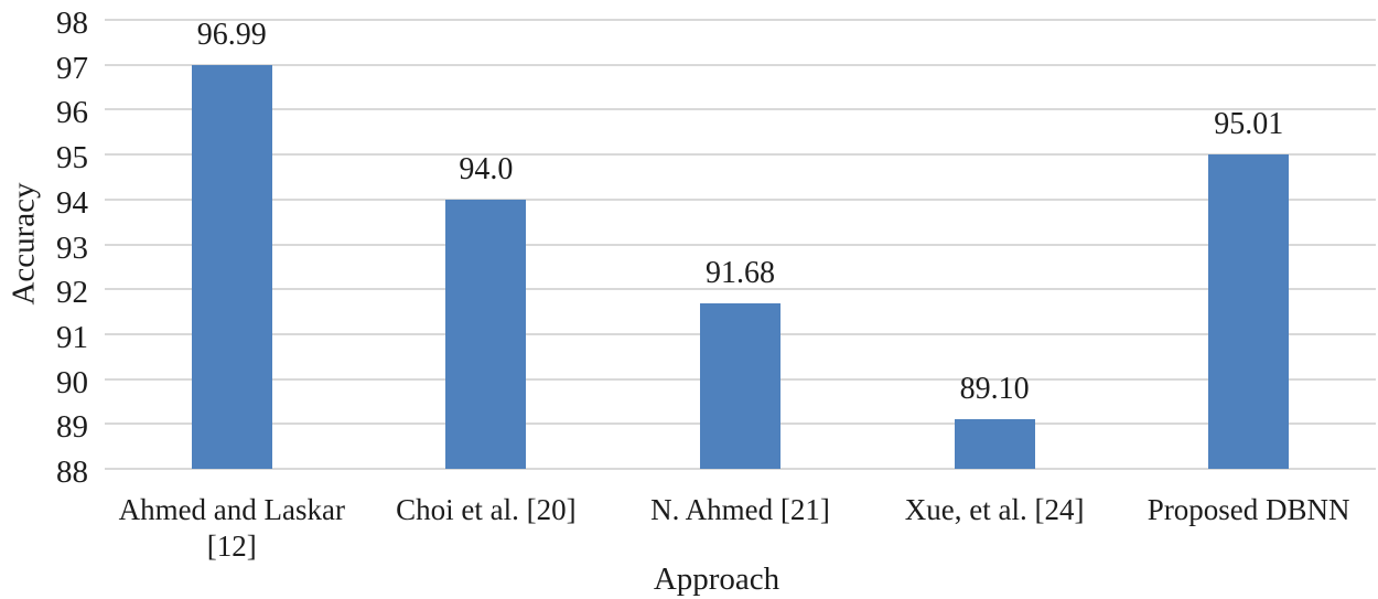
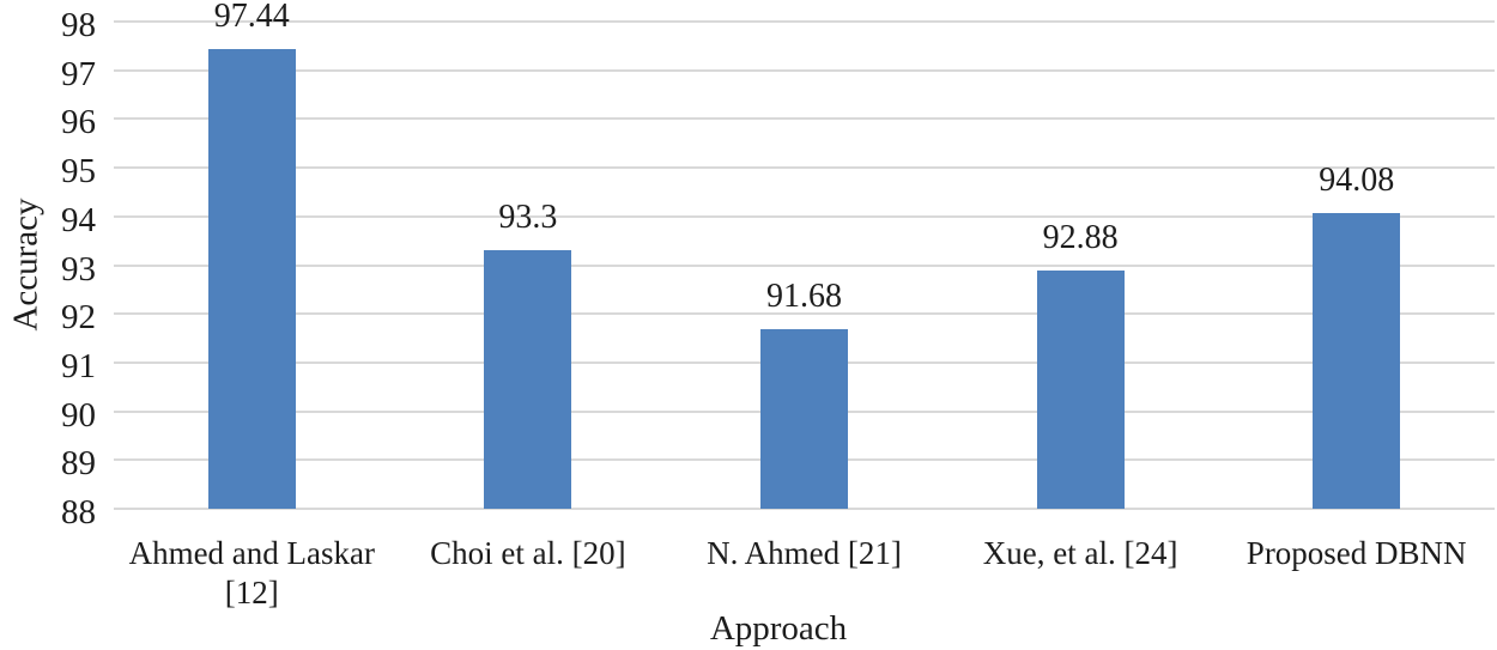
Ahmed and Laskar [12]: 96.99 -> 97.44
Choi et al. [20]: 94.0 -> 93.3
Xue, et al. [24]: 89.10 -> 92.88
Proposed DBNN: 95.01 -> 94.08
